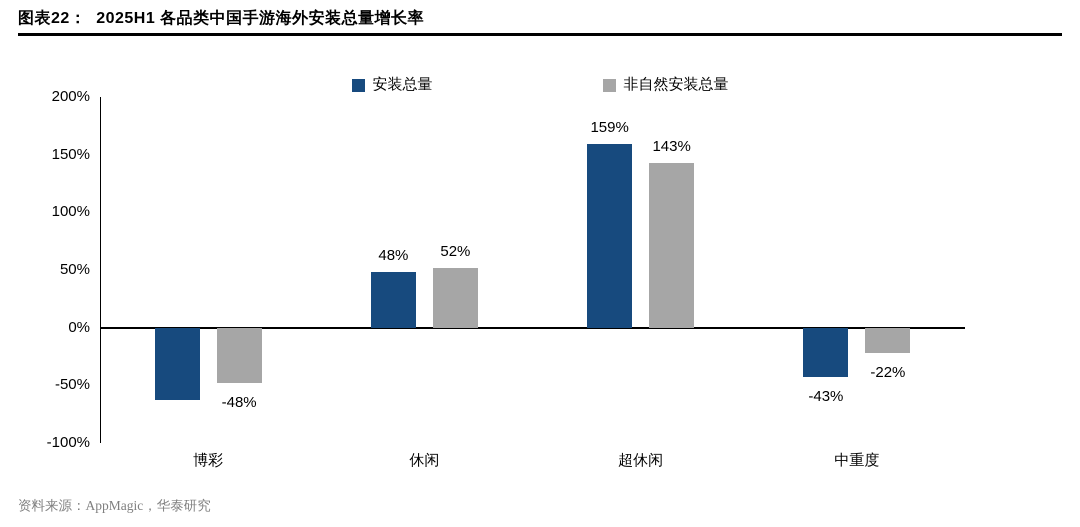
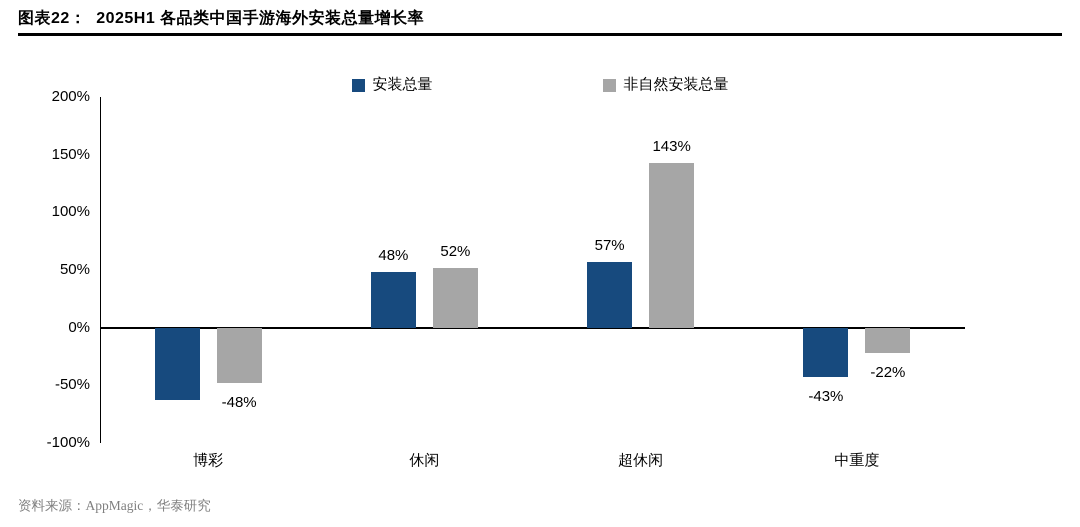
安装总量/超休闲: 159% -> 57%
